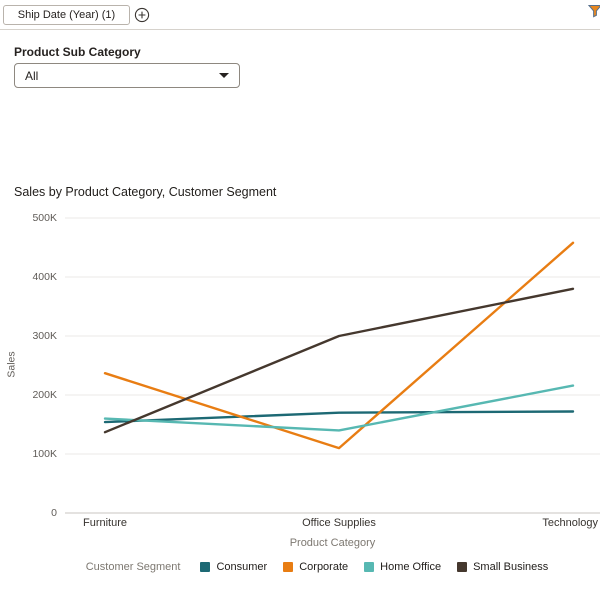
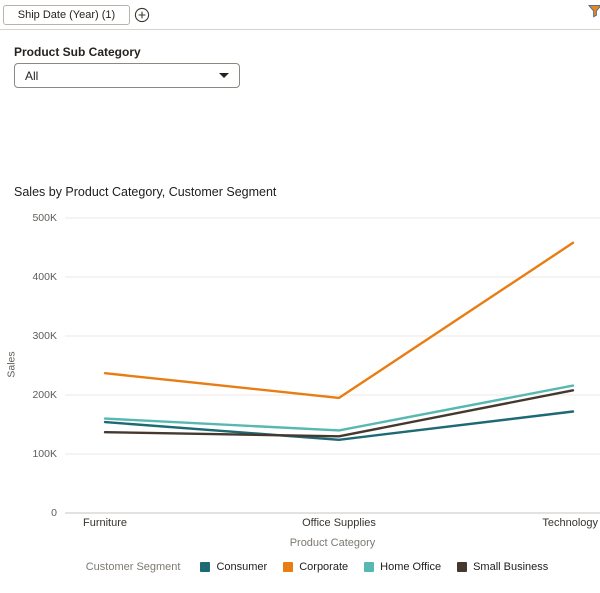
Consumer/Office Supplies: 170K -> 120K
Corporate/Office Supplies: 110K -> 200K
Small Business/Office Supplies: 300K -> 130K
Small Business/Technology: 380K -> 210K
